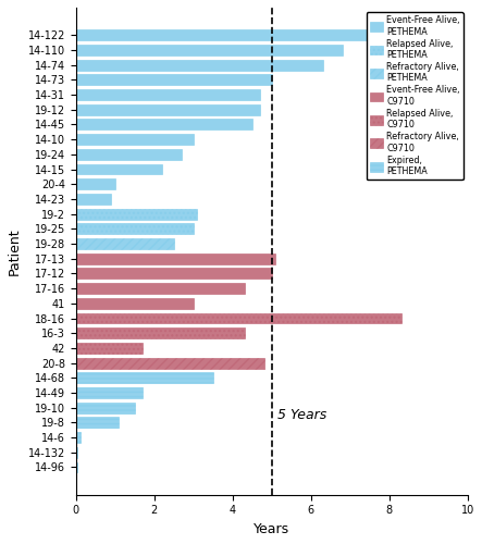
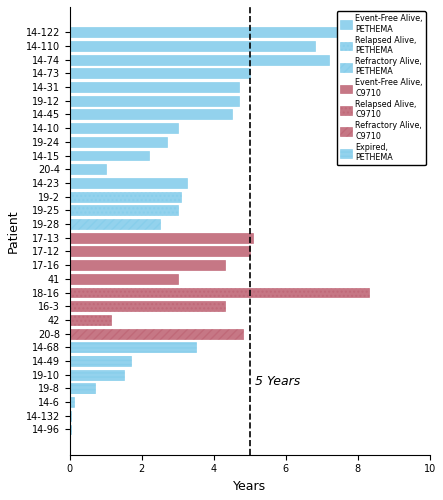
14-74: 6.30 -> 7.20
14-23: 0.90 -> 3.25
42: 1.70 -> 1.15
19-8: 1.10 -> 0.70
